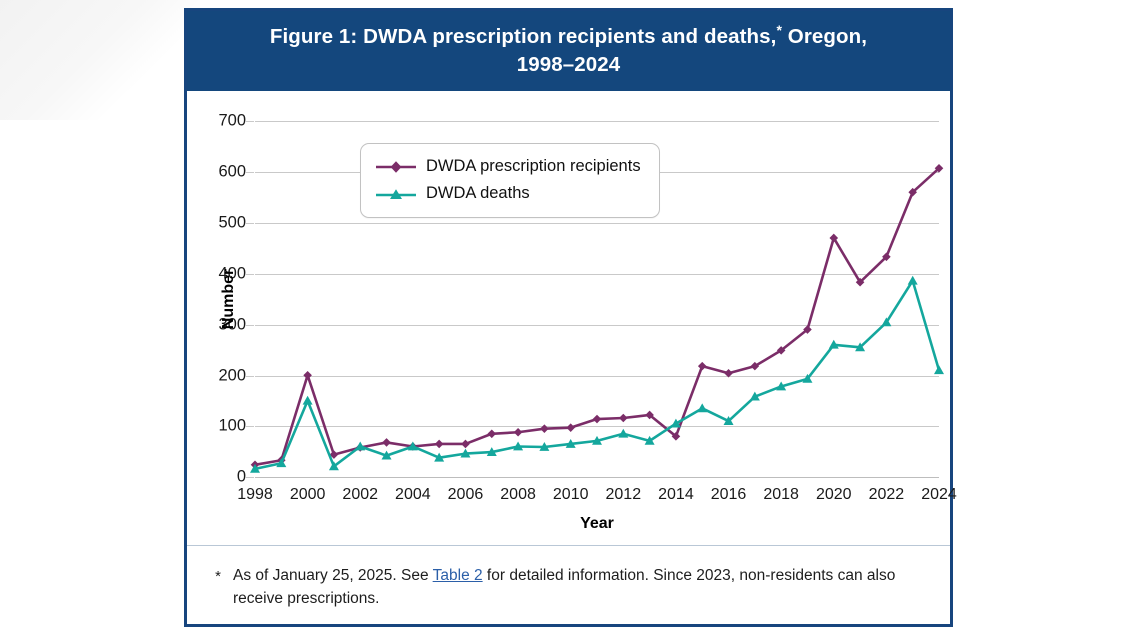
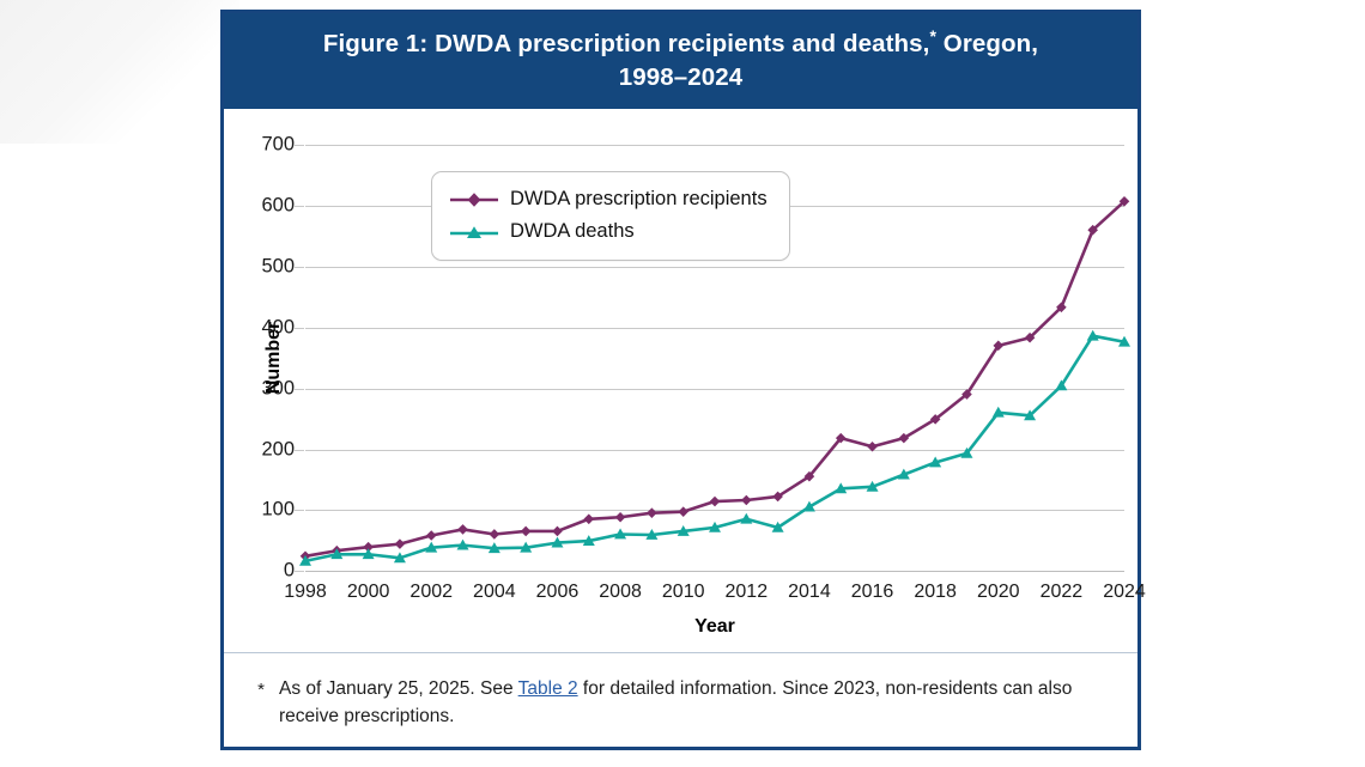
DWDA prescription recipients/2000: 200 -> 40
DWDA deaths/2000: 150 -> 30
DWDA deaths/2002: 60 -> 40
DWDA deaths/2004: 60 -> 40
DWDA prescription recipients/2014: 80 -> 160
DWDA deaths/2016: 110 -> 140
DWDA prescription recipients/2020: 470 -> 370
DWDA deaths/2024: 210 -> 380
